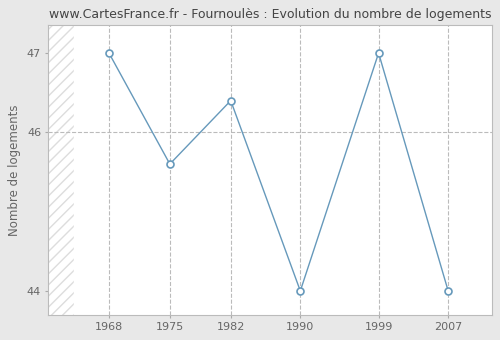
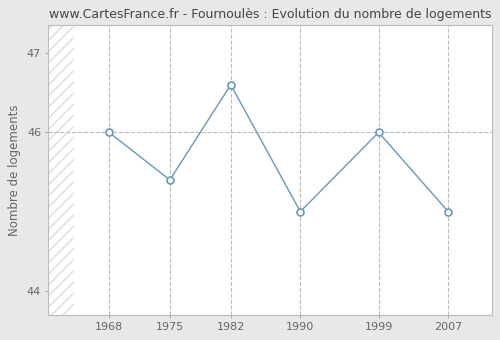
1968: 47.0 -> 46.0
1975: 45.6 -> 45.4
1982: 46.4 -> 46.6
1990: 44.0 -> 45.0
1999: 47.0 -> 46.0
2007: 44.0 -> 45.0
